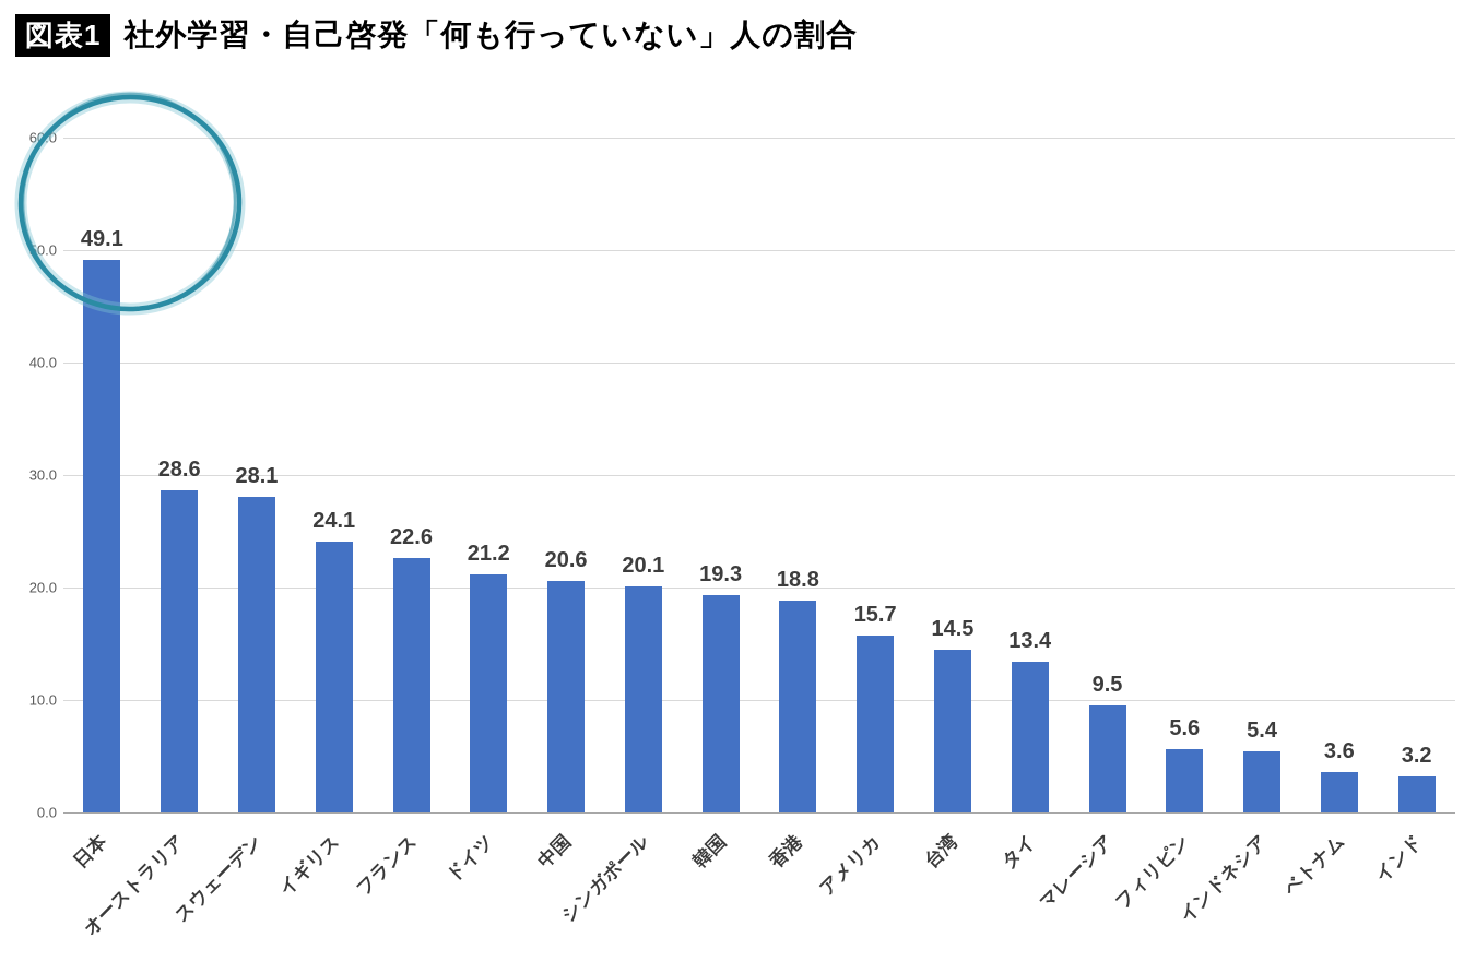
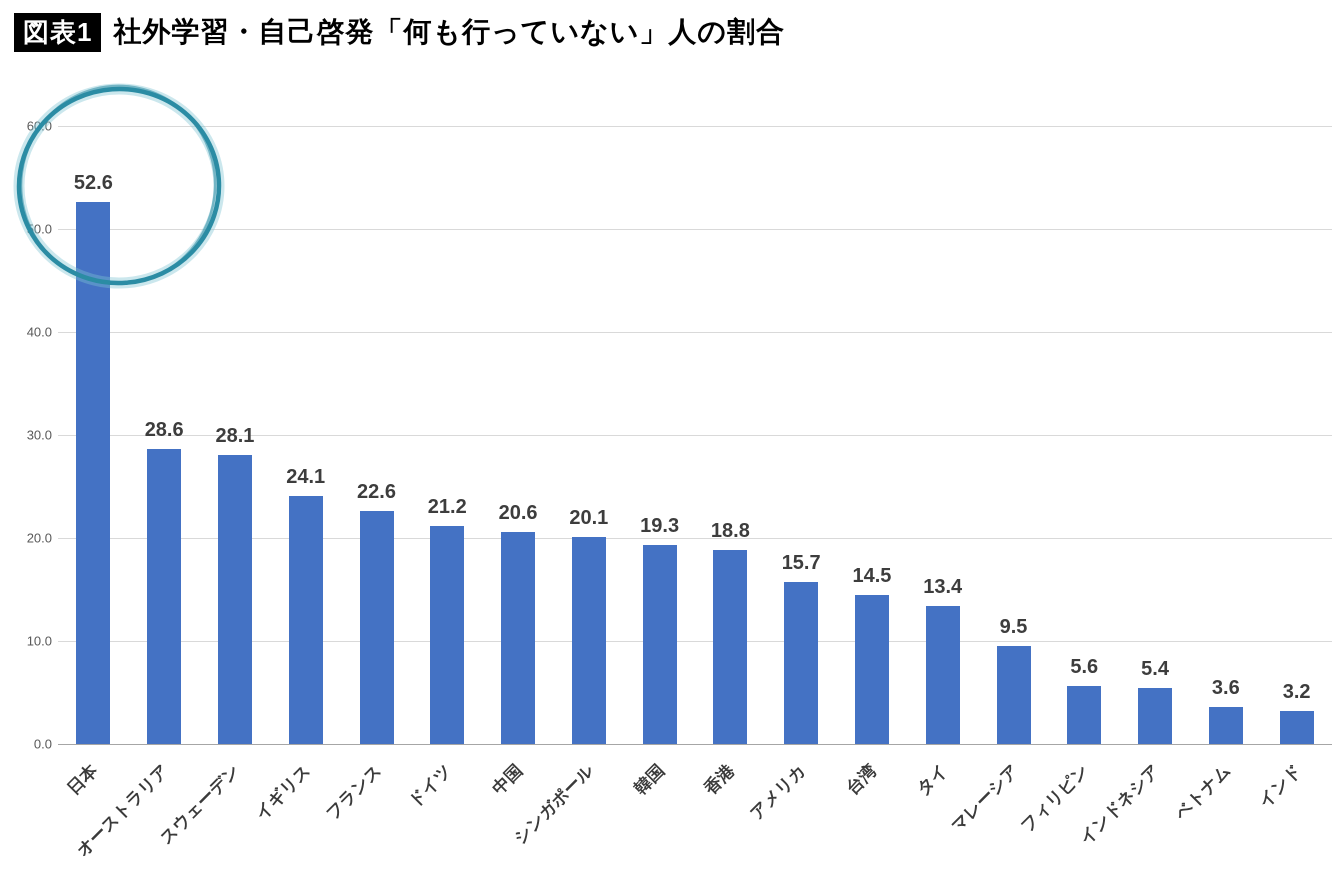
日本: 49.1 -> 52.6
